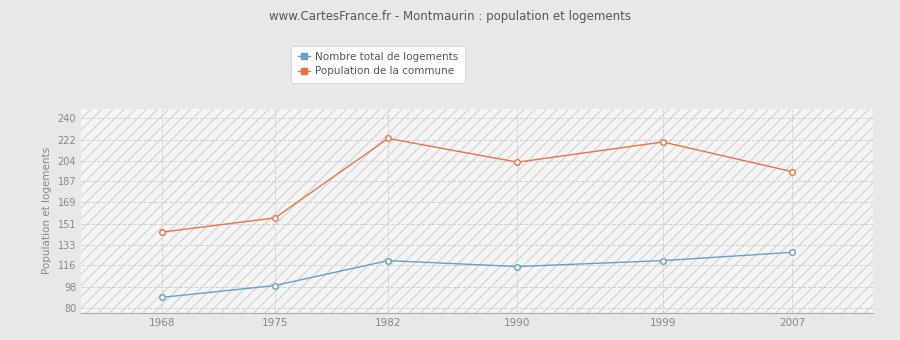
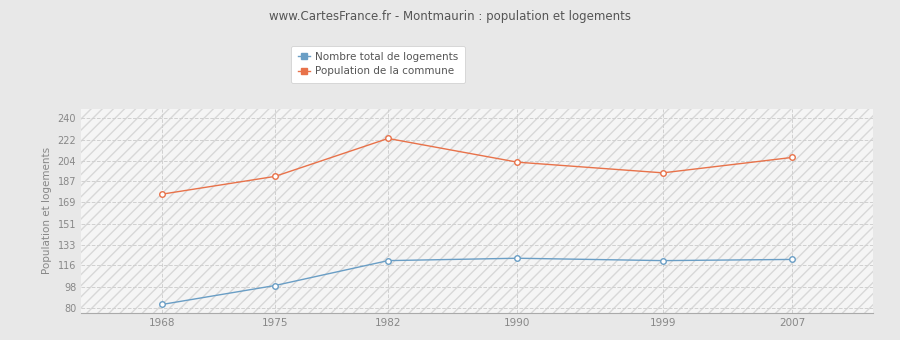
Nombre total de logements/1968: 89 -> 83
Population de la commune/1968: 144 -> 176
Population de la commune/1975: 156 -> 191
Nombre total de logements/1990: 115 -> 122
Population de la commune/1999: 220 -> 194
Nombre total de logements/2007: 127 -> 121
Population de la commune/2007: 195 -> 207
